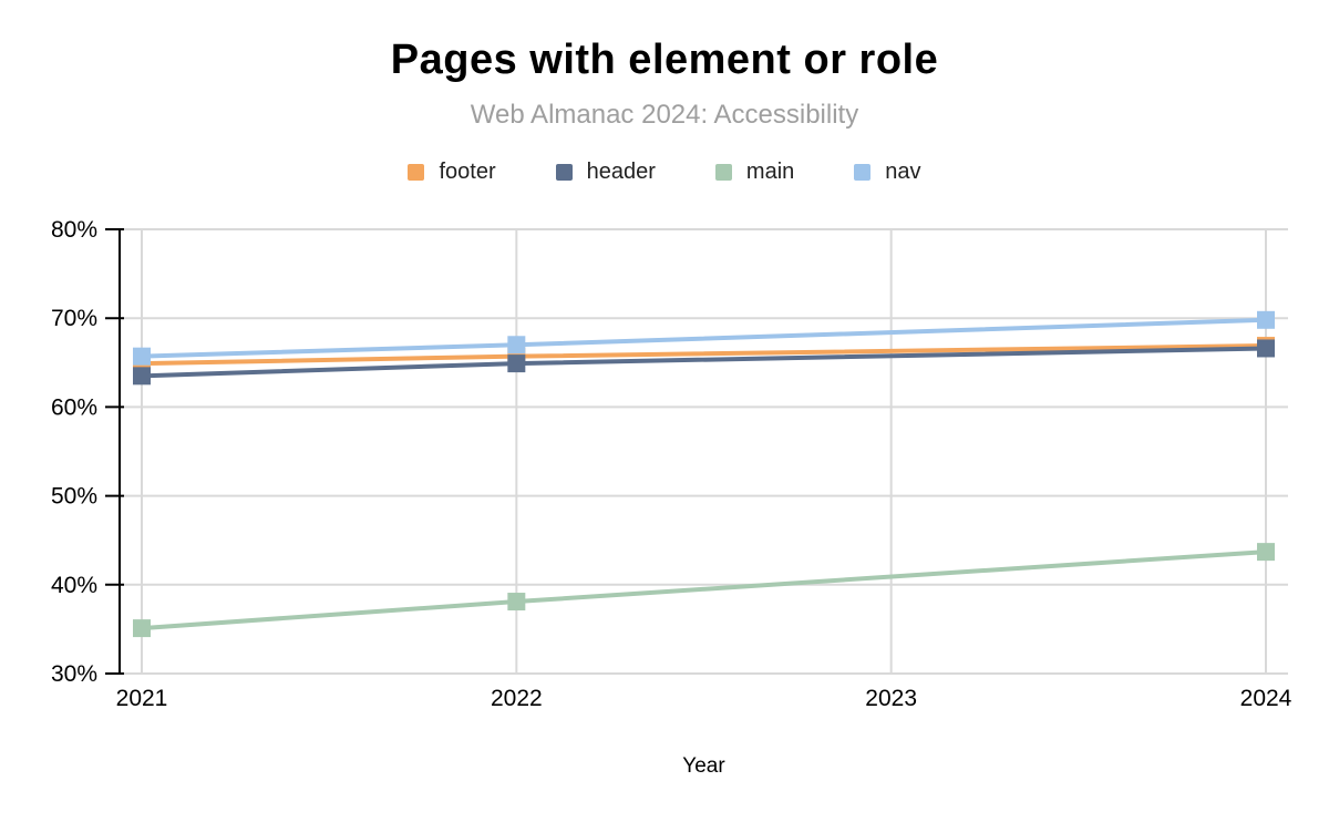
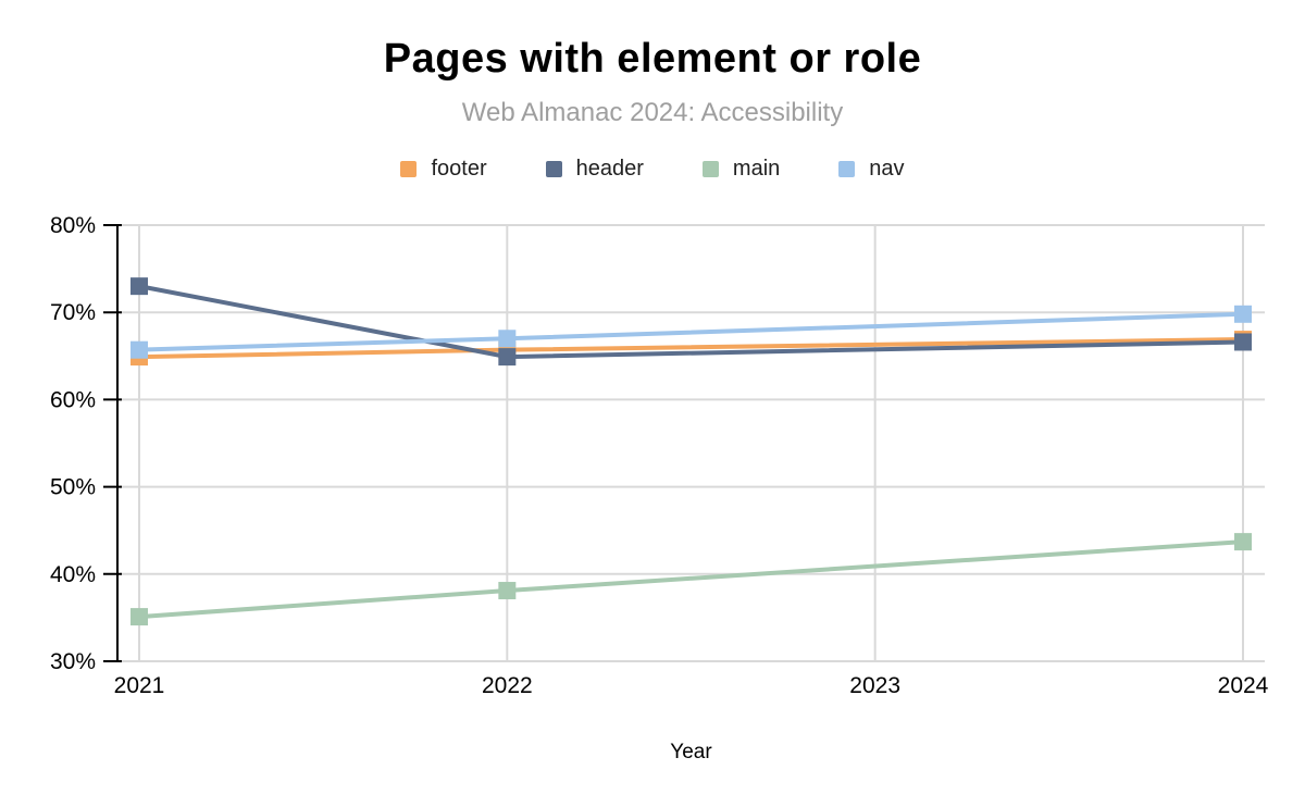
header/2021: 64% -> 73%
